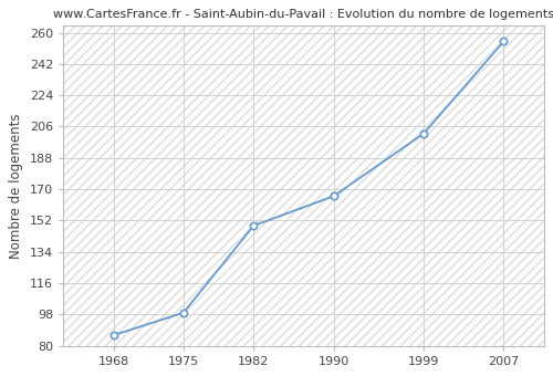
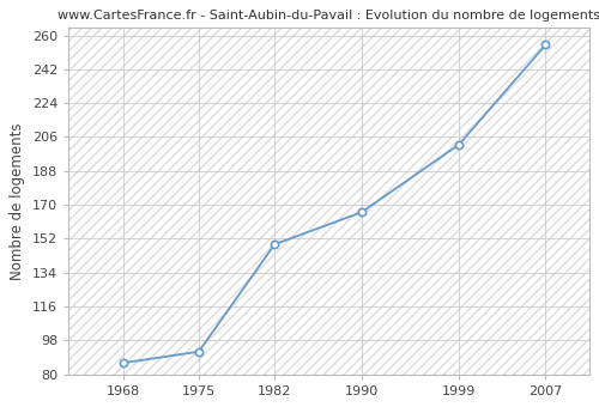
1975: 99 -> 92
